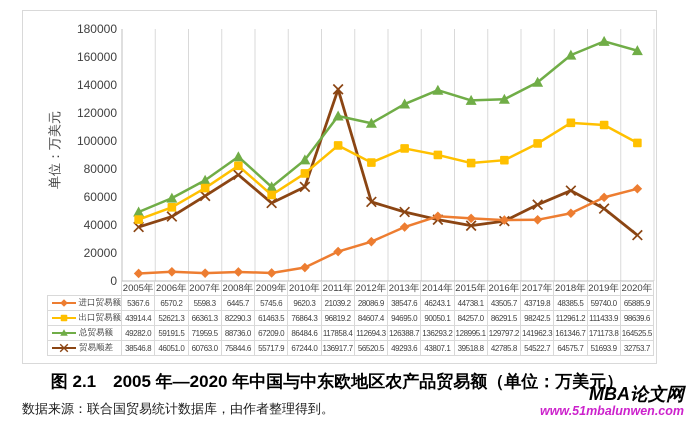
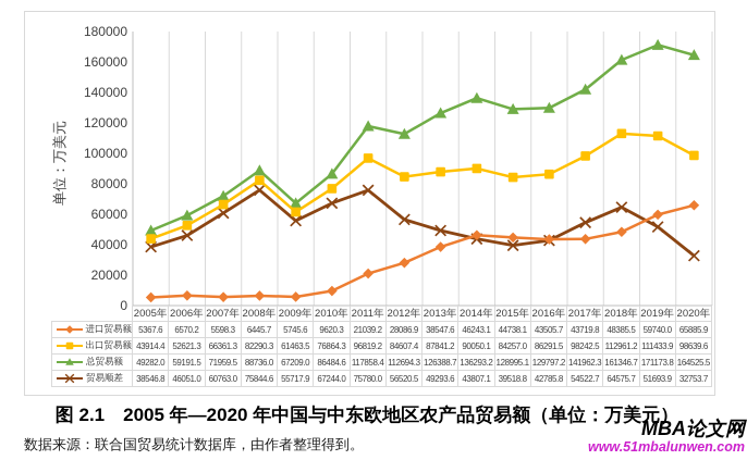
贸易顺差/2011年: 136917.7 -> 75780.0
出口贸易额/2013年: 94695.0 -> 87841.2
